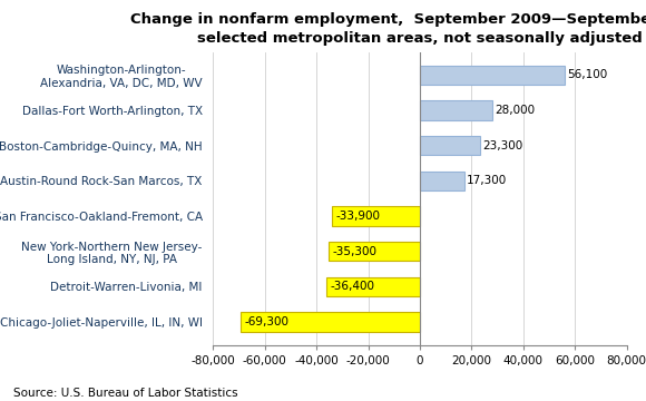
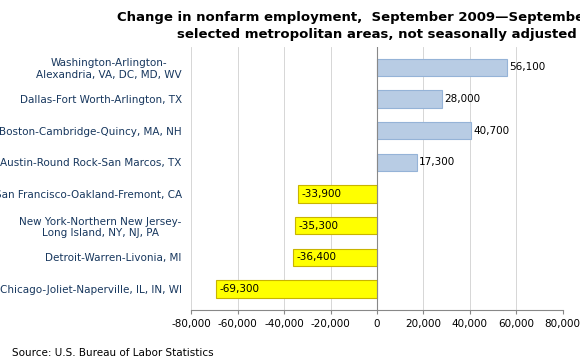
Boston-Cambridge-Quincy, MA, NH: 23,300 -> 40,700
